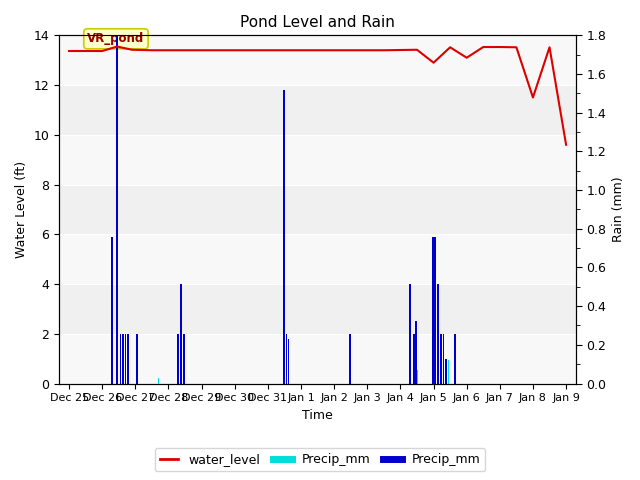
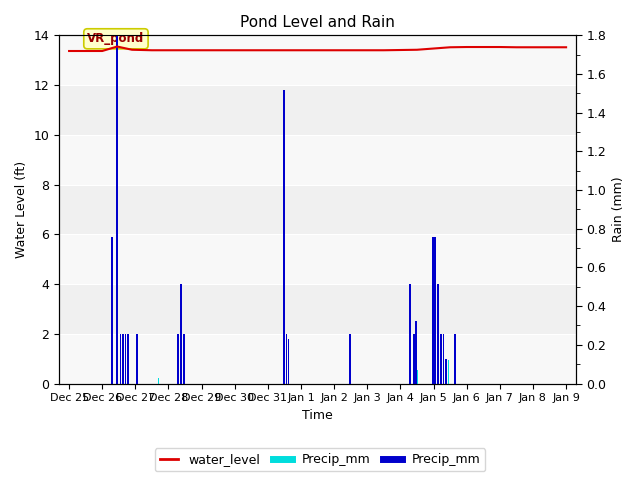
water_level/Jan 5: 12.90 -> 13.47
water_level/Jan 6: 13.10 -> 13.53
water_level/Jan 8: 11.50 -> 13.52
water_level/Jan 9: 9.60 -> 13.52
